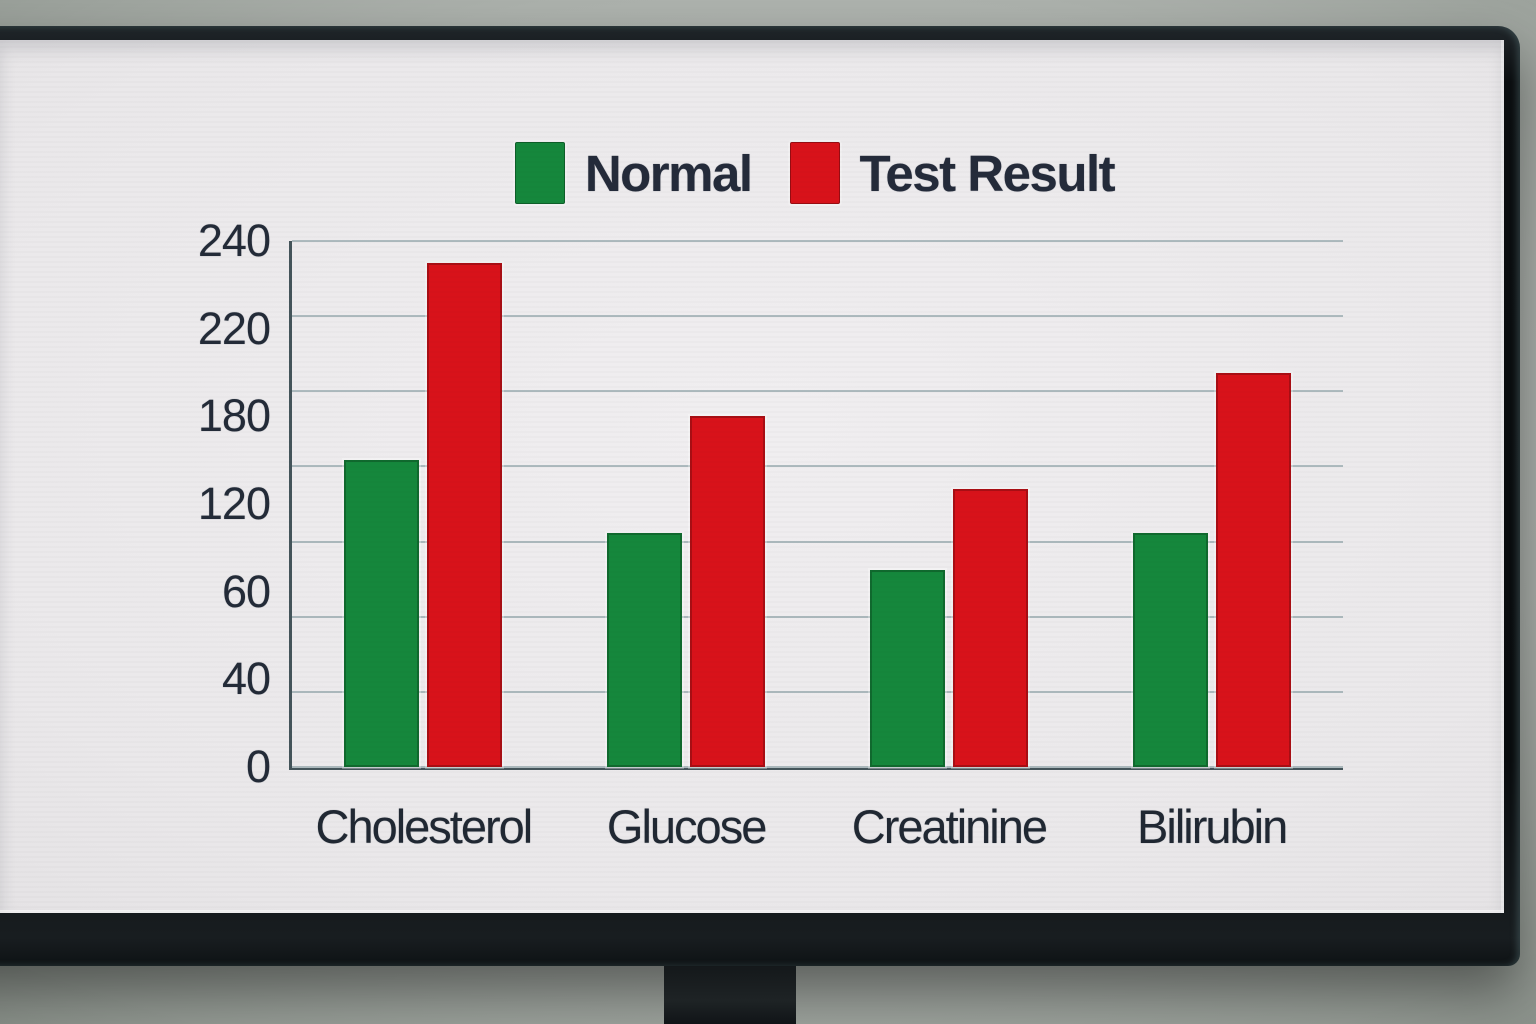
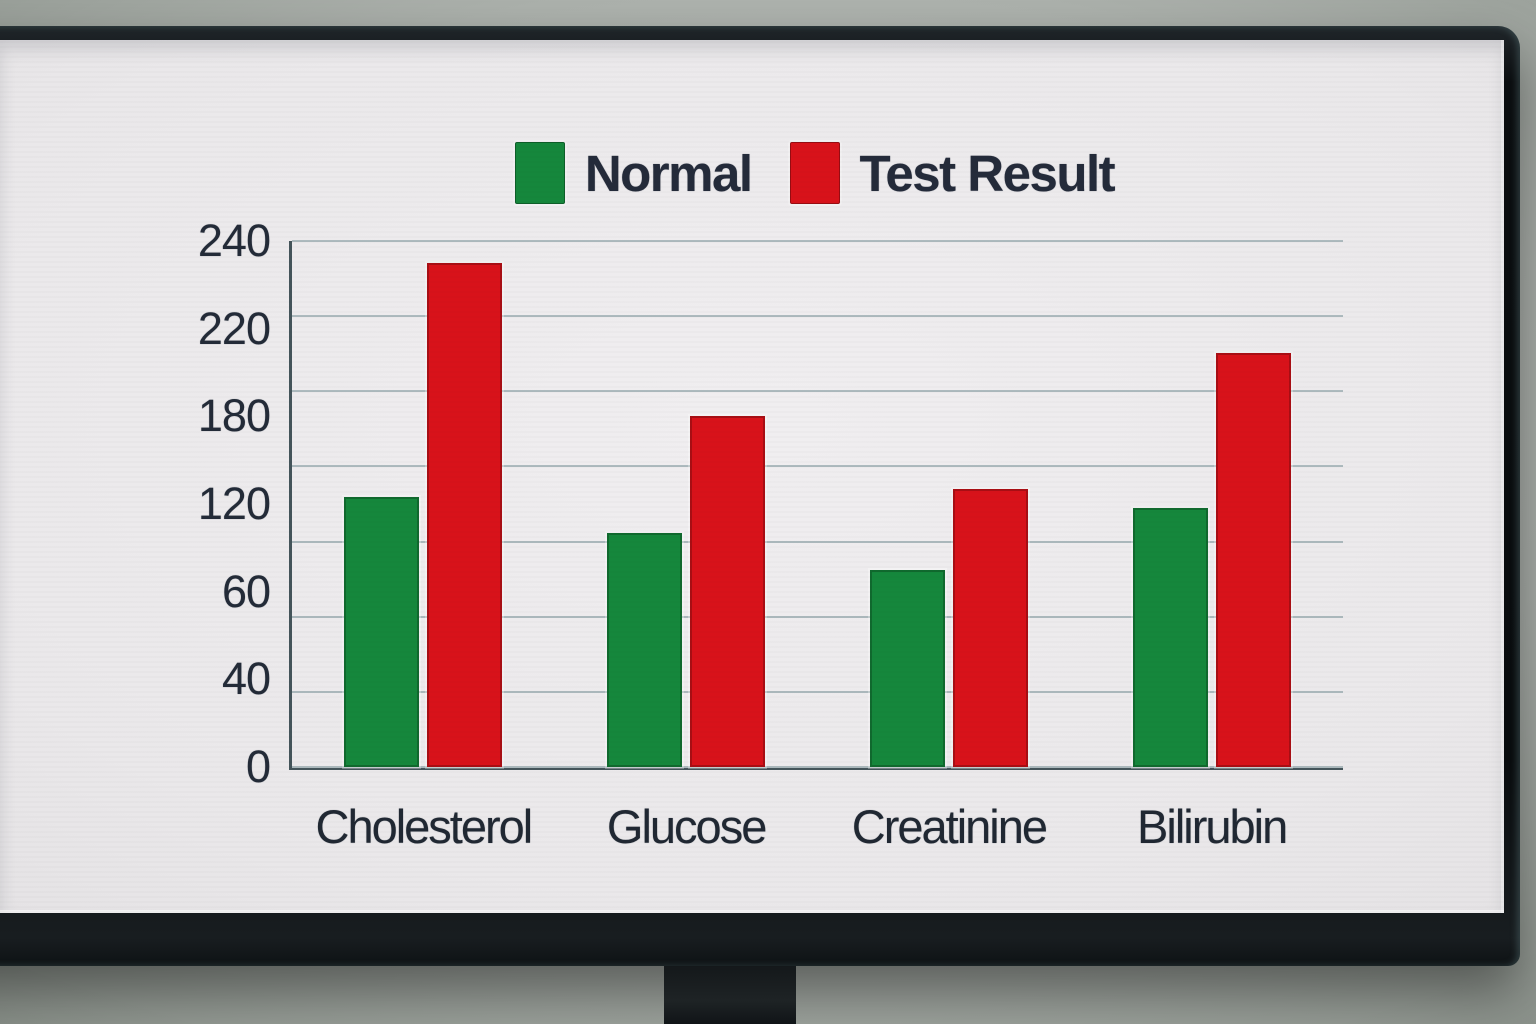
Normal/Cholesterol: 150 -> 125
Normal/Bilirubin: 100 -> 117
Test Result/Bilirubin: 200 -> 209
